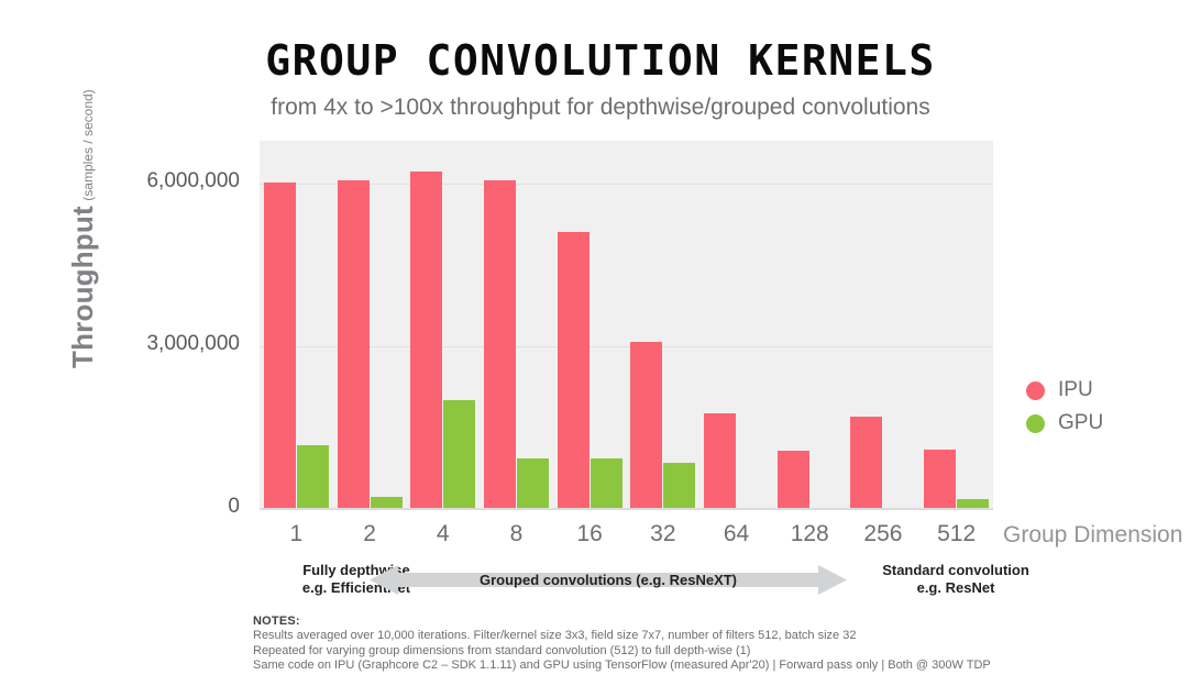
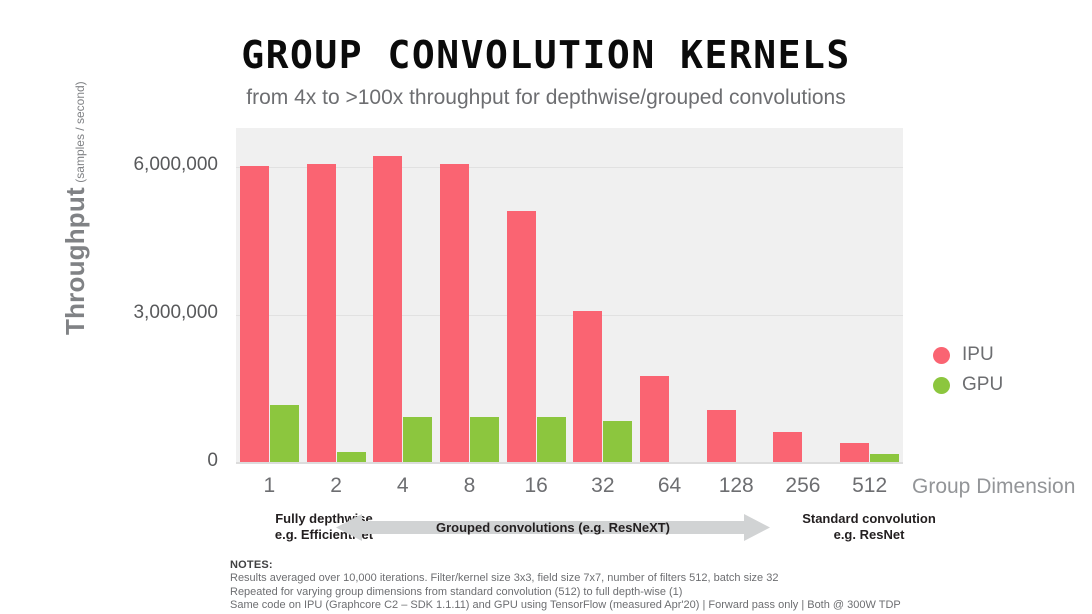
GPU/4: 2000000 -> 900000
IPU/256: 1700000 -> 600000
IPU/512: 1100000 -> 400000
